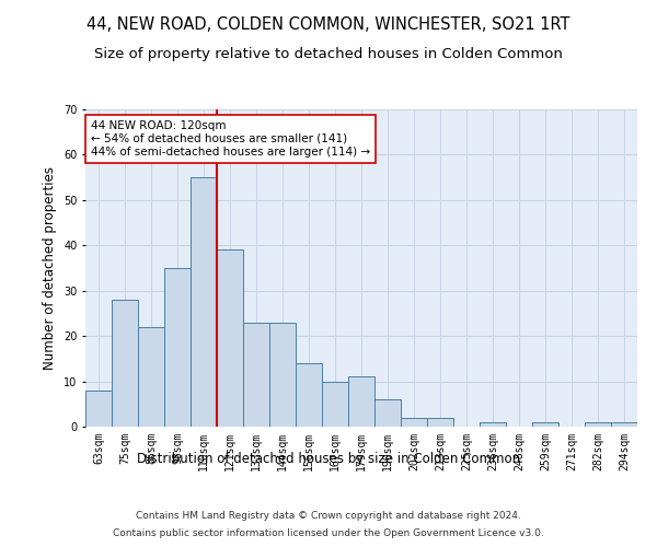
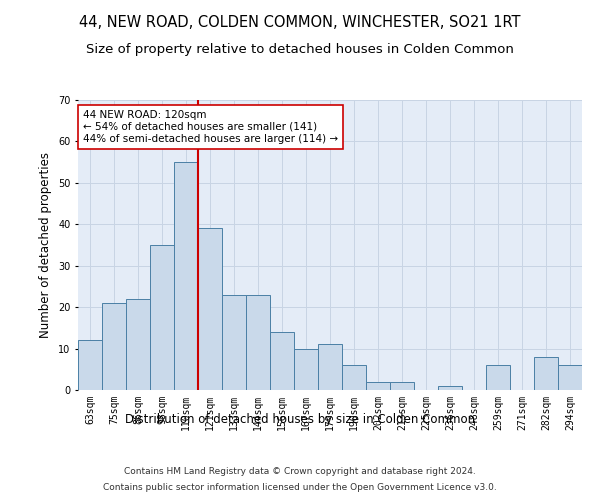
63sqm: 8 -> 12
75sqm: 28 -> 21
259sqm: 1 -> 6
282sqm: 1 -> 8
294sqm: 1 -> 6
